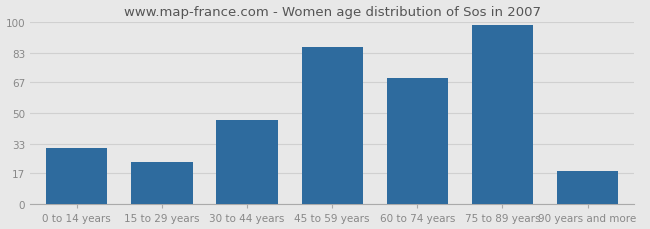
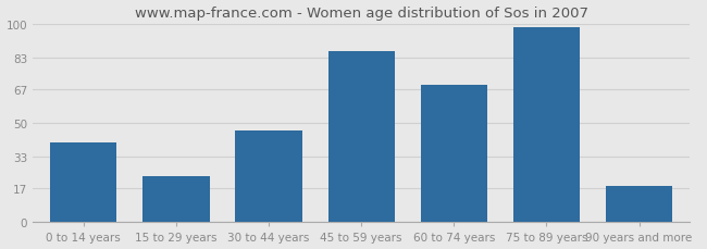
0 to 14 years: 31 -> 40
